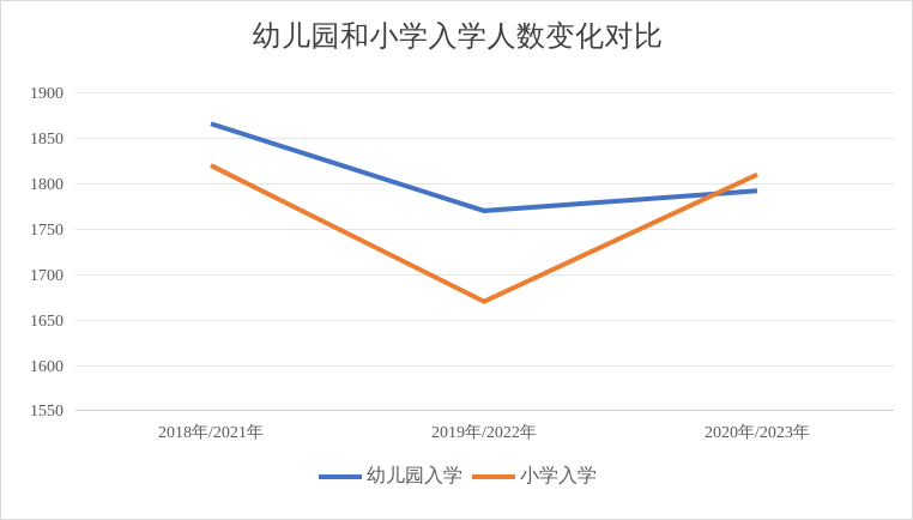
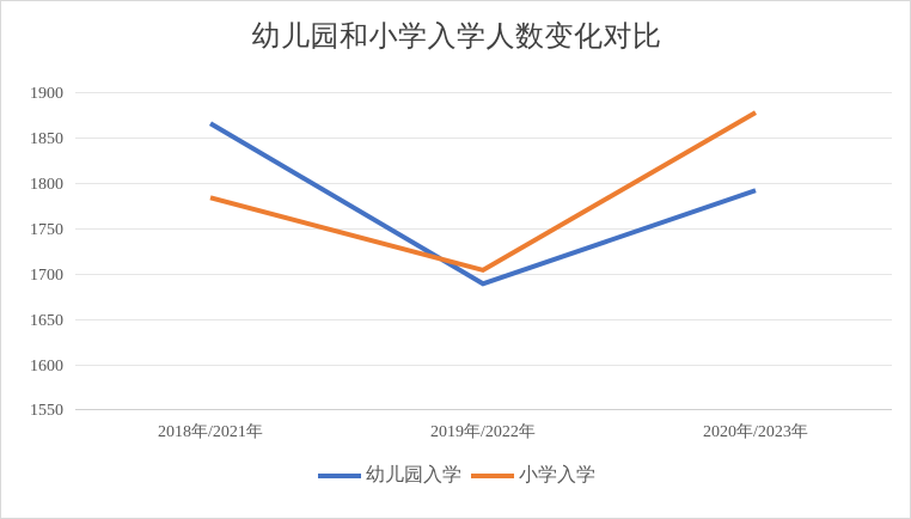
小学入学/2018年/2021年: 1820 -> 1780
幼儿园入学/2019年/2022年: 1770 -> 1690
小学入学/2019年/2022年: 1670 -> 1700
小学入学/2020年/2023年: 1810 -> 1880
